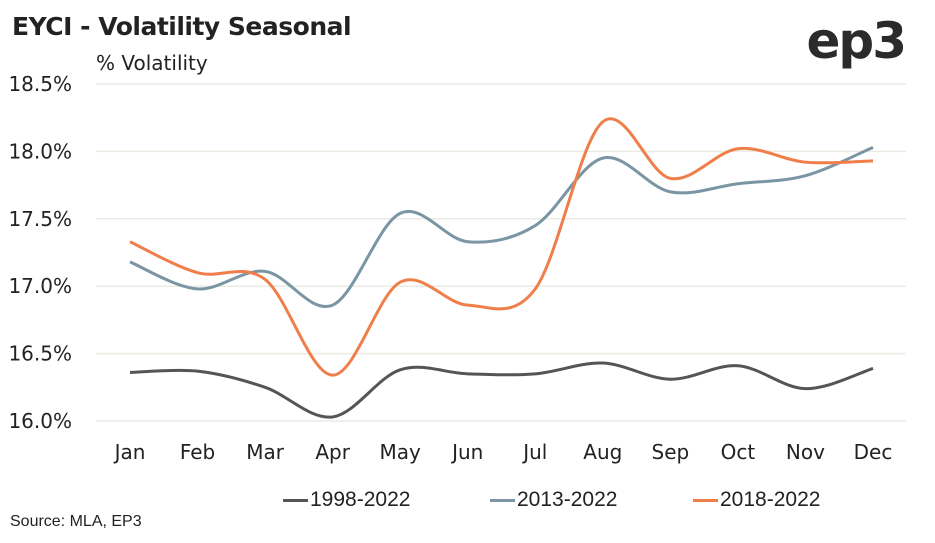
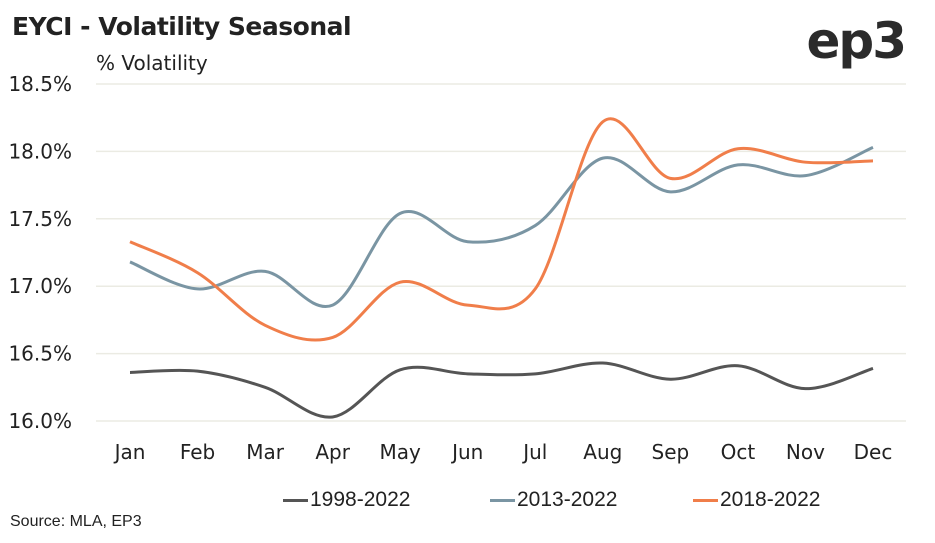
2018-2022/Mar: 17.05% -> 16.71%
2018-2022/Apr: 16.34% -> 16.62%
2013-2022/Oct: 17.76% -> 17.90%
